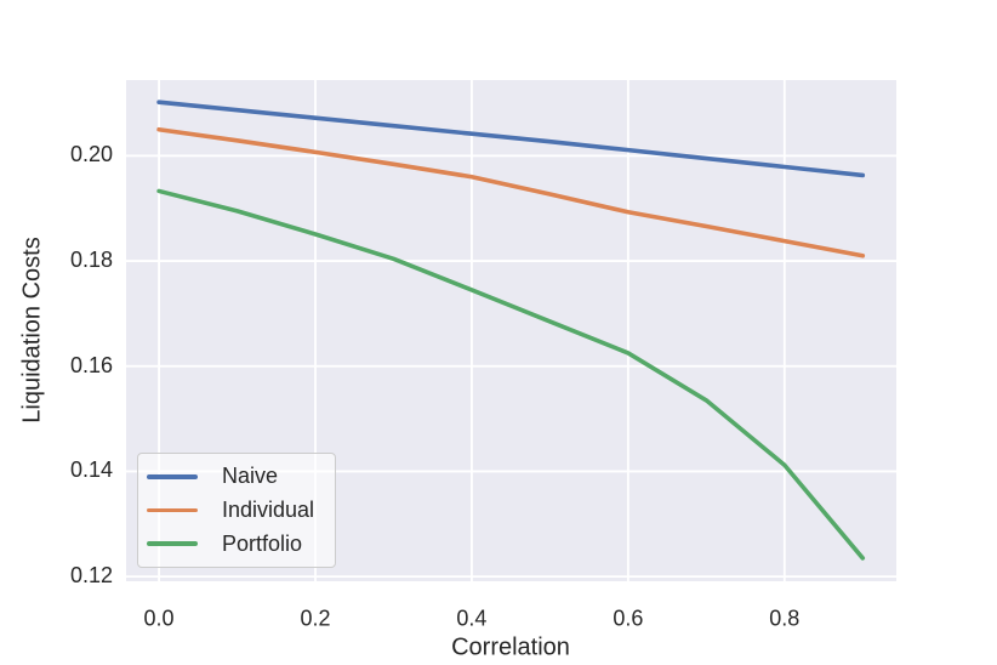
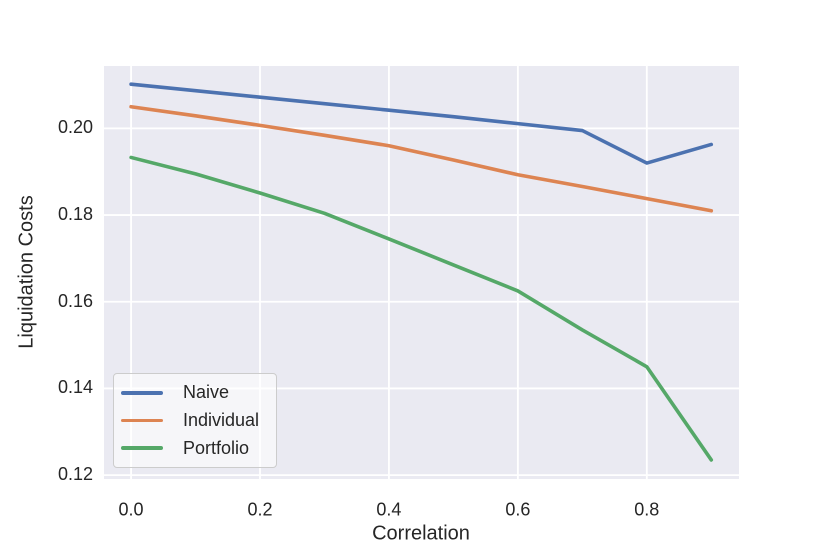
Naive/0.8: 0.198 -> 0.192
Portfolio/0.8: 0.141 -> 0.145
